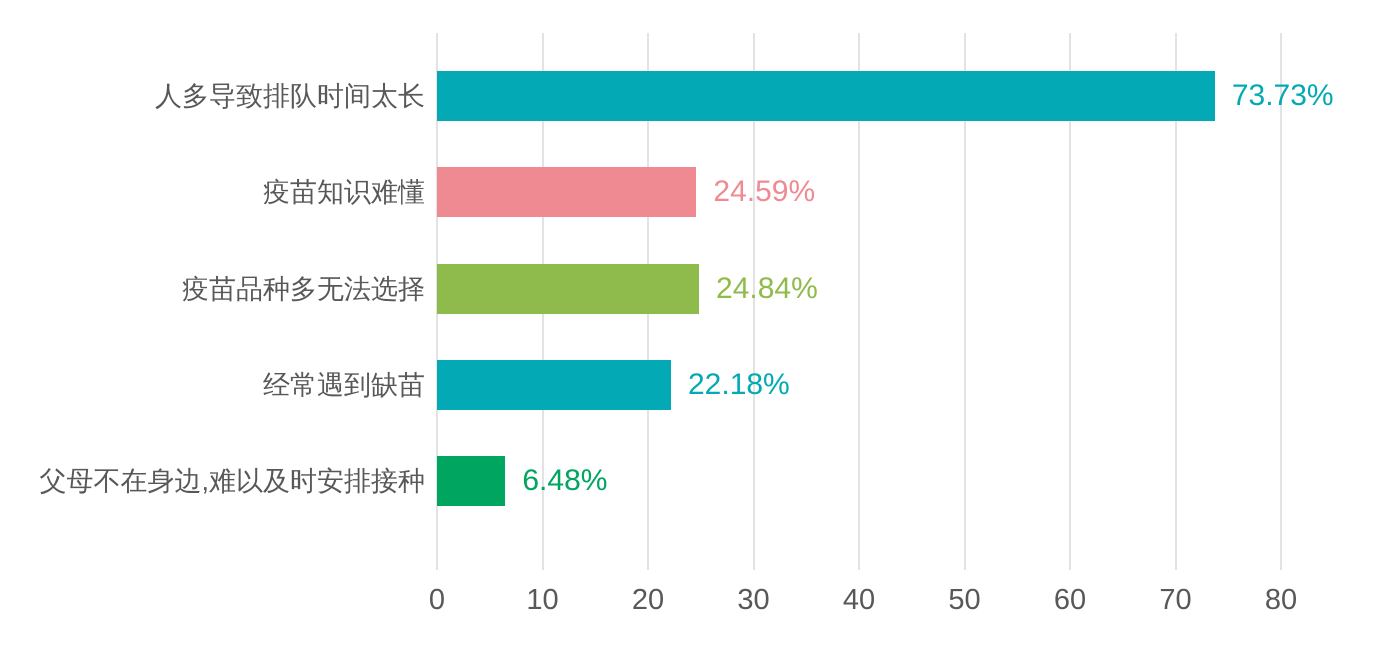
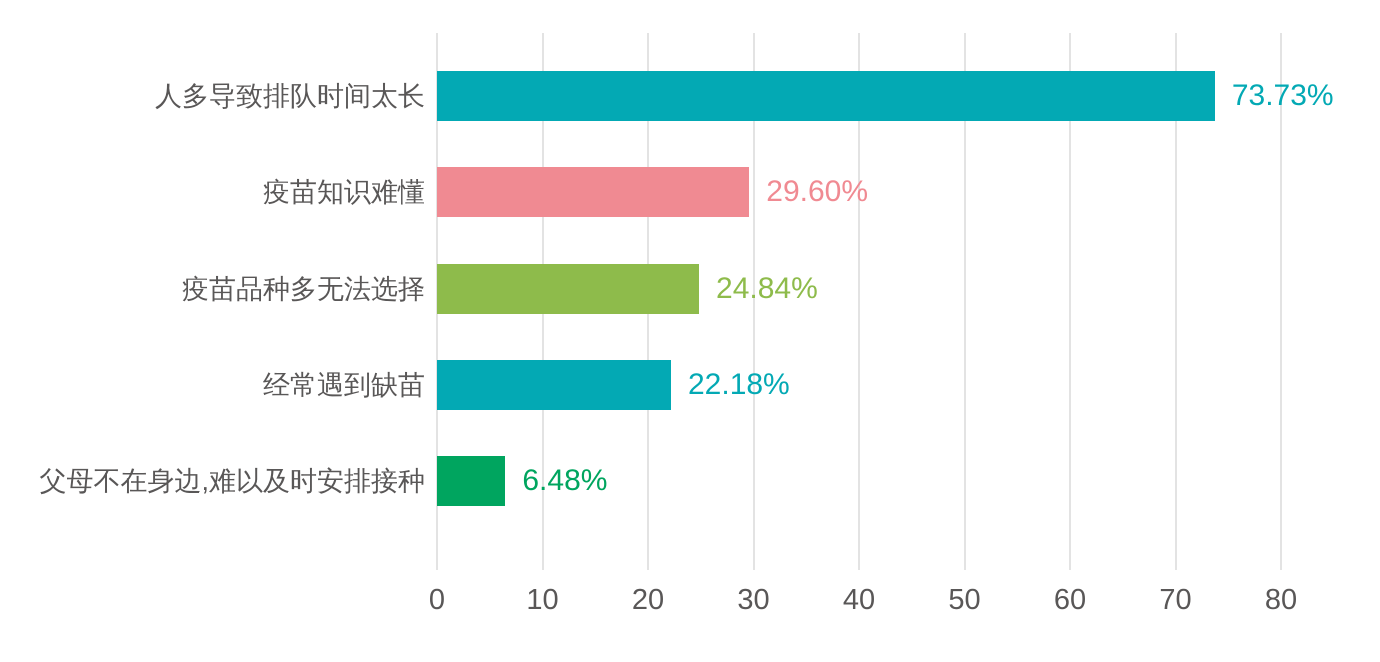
疫苗知识难懂: 24.59% -> 29.60%
